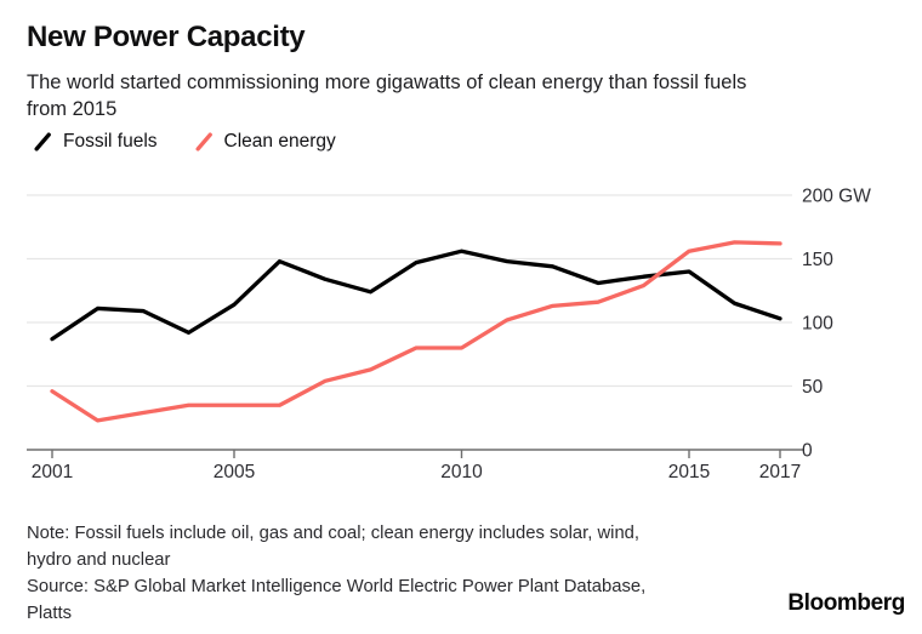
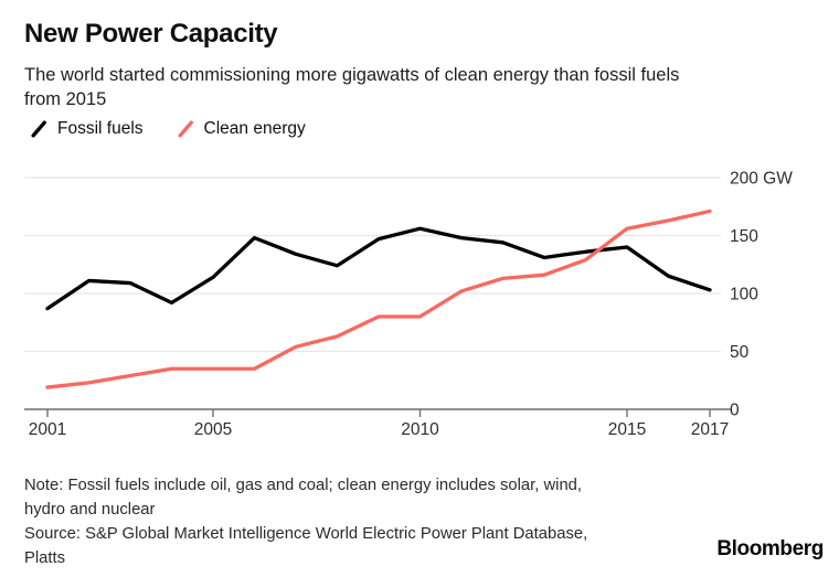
Clean energy/2001: 46 -> 19
Clean energy/2017: 162 -> 171
